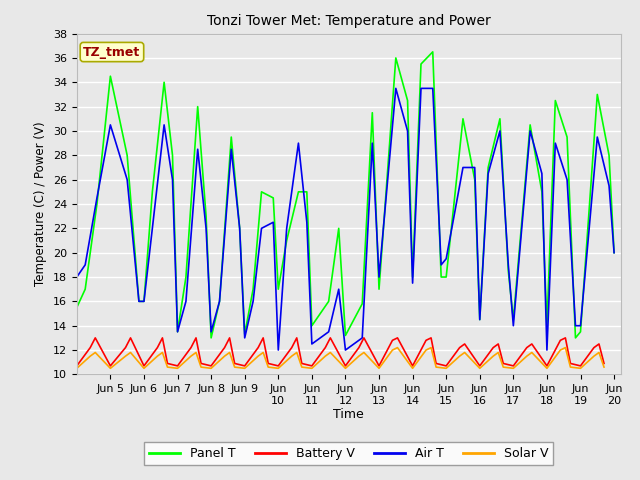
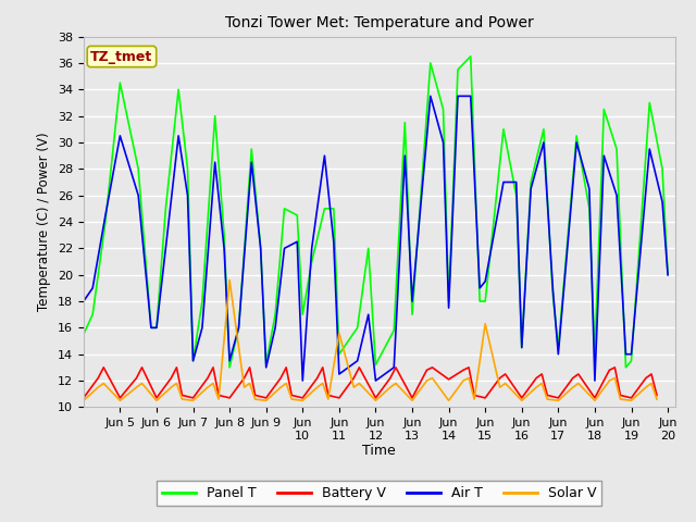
Solar V/Jun 8: 10.5 -> 19.6
Solar V/Jun 11: 10.5 -> 15.6
Battery V/Jun 14: 10.7 -> 12.1
Solar V/Jun 15: 10.5 -> 16.3
